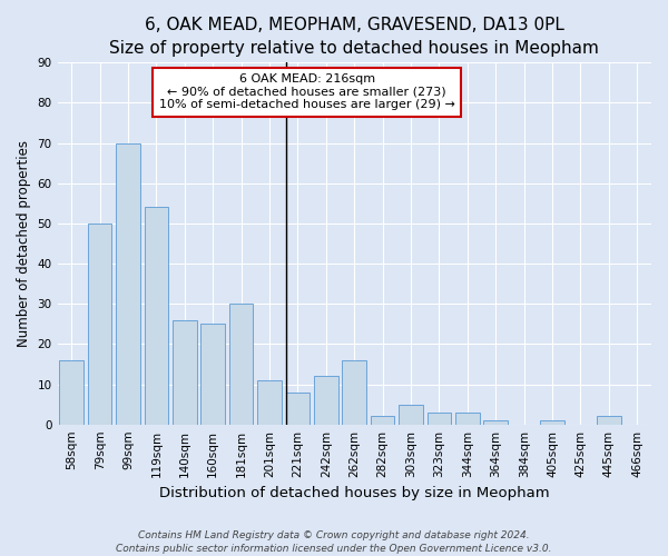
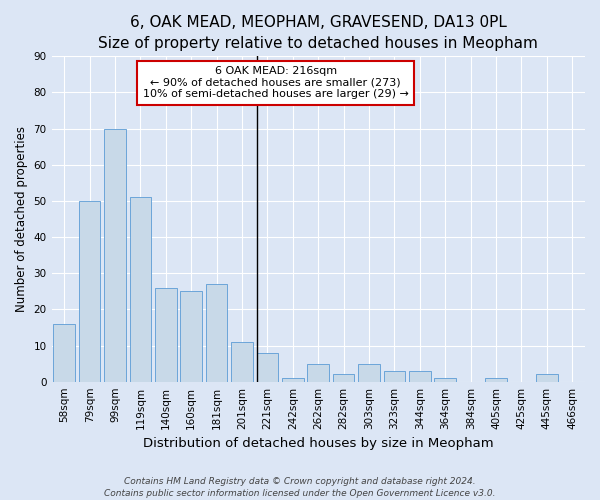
119sqm: 54 -> 51
181sqm: 30 -> 27
242sqm: 12 -> 1
262sqm: 16 -> 5
